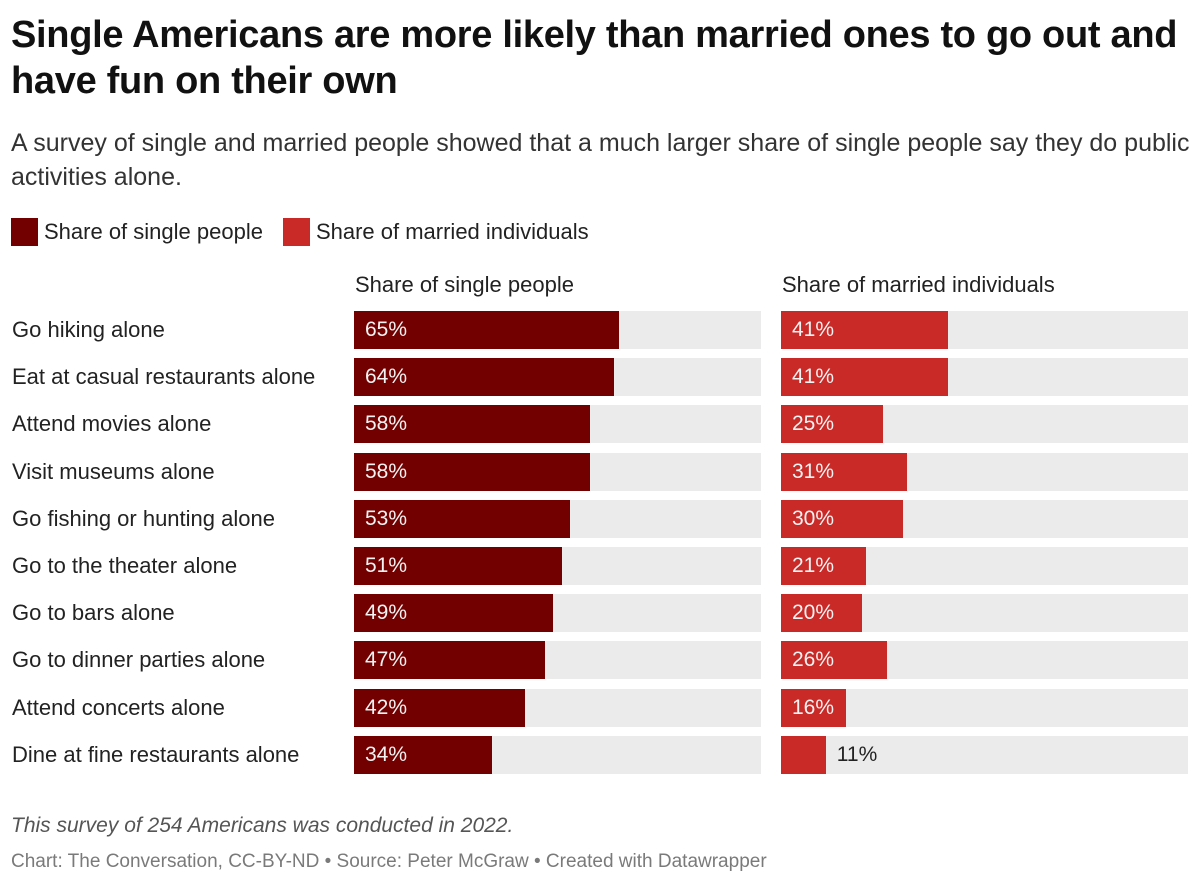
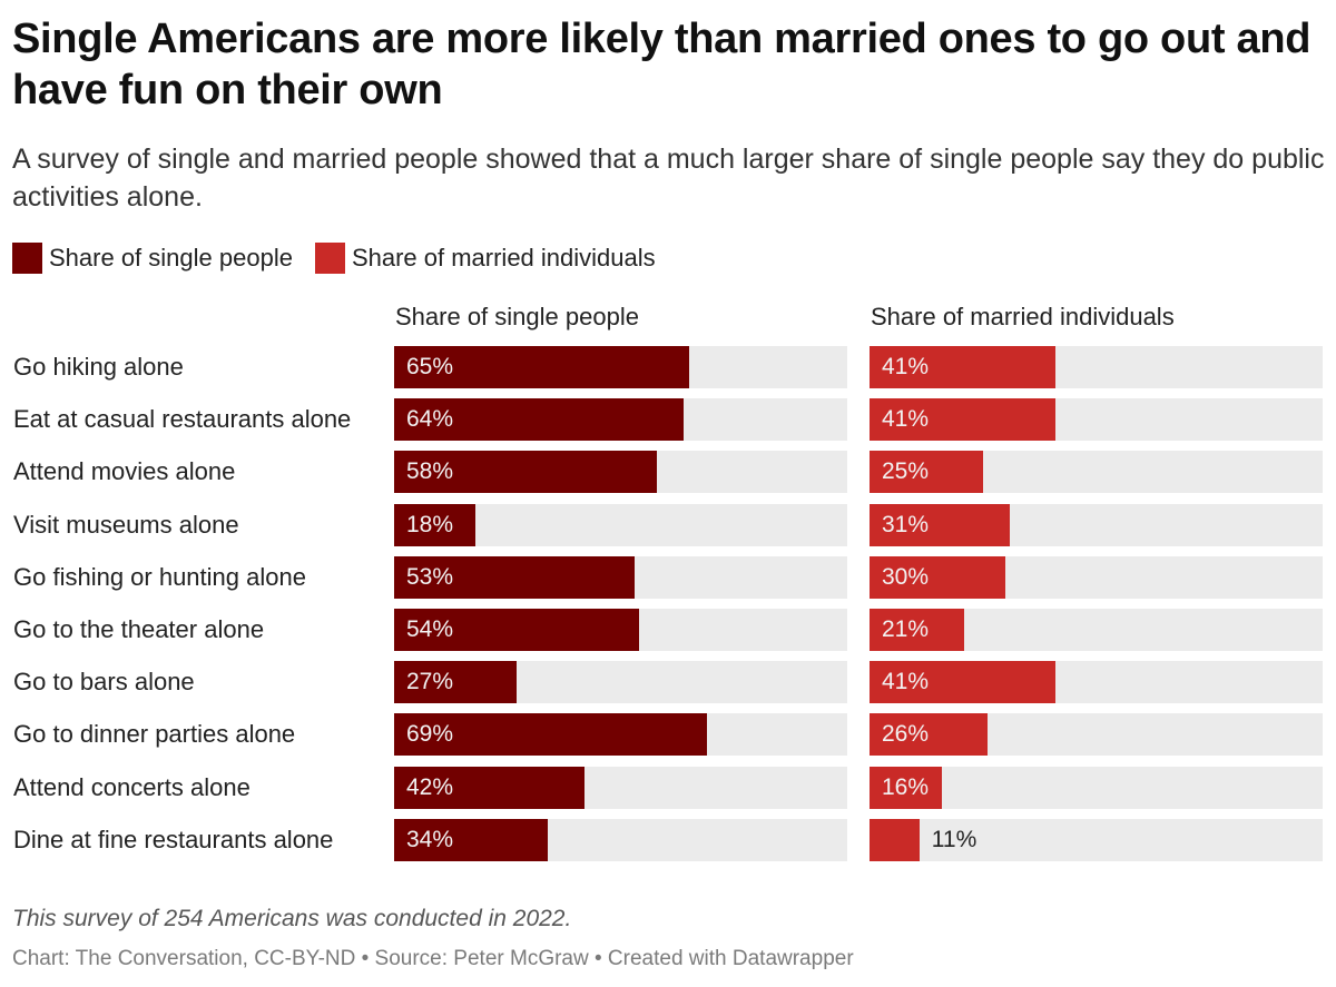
Share of single people/Visit museums alone: 58% -> 18%
Share of single people/Go to the theater alone: 51% -> 54%
Share of single people/Go to bars alone: 49% -> 27%
Share of married individuals/Go to bars alone: 20% -> 41%
Share of single people/Go to dinner parties alone: 47% -> 69%
